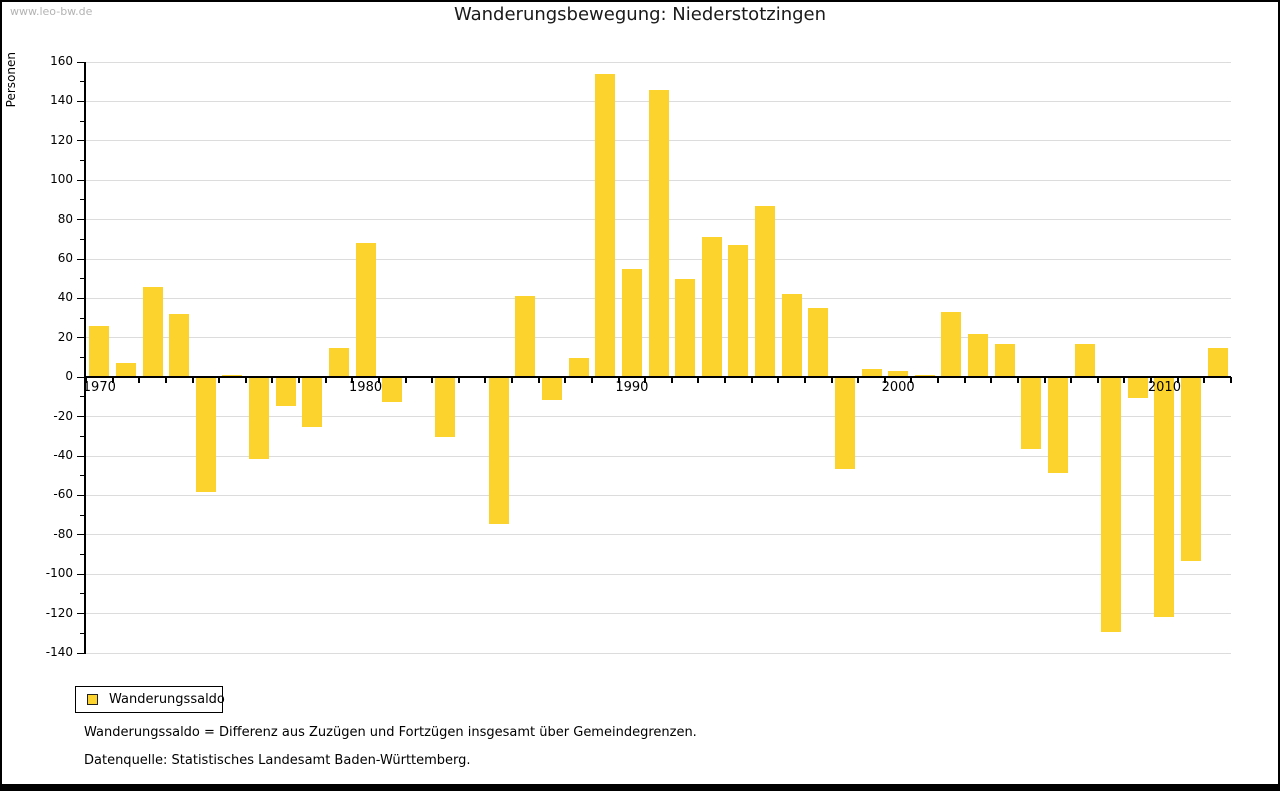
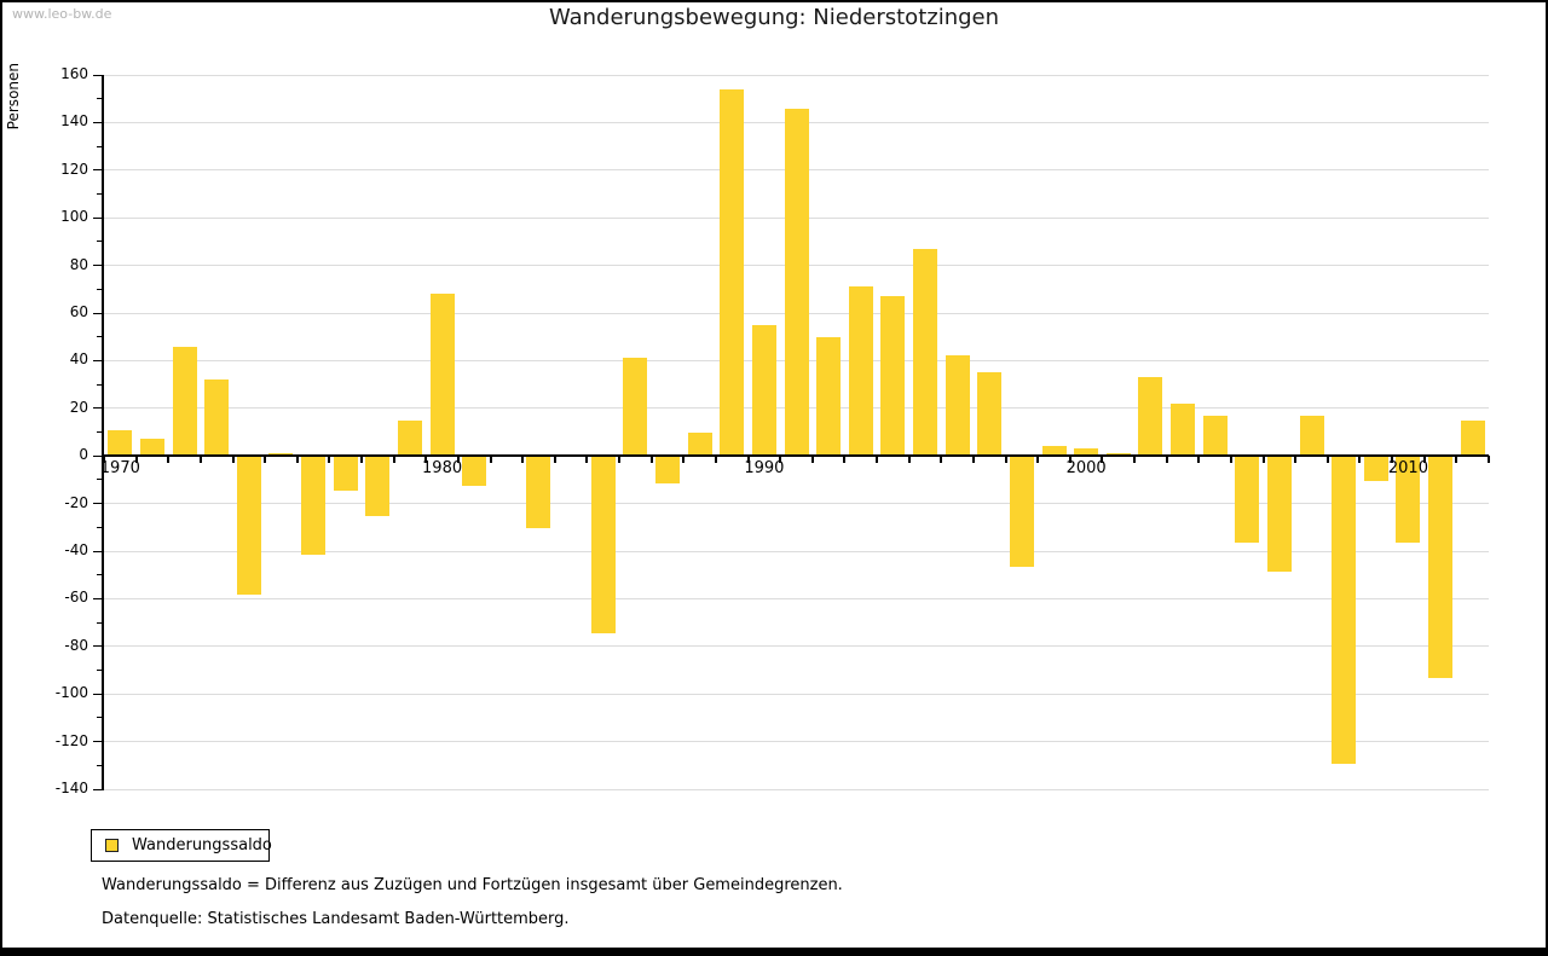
1970: 26 -> 11
2010: -121 -> -36
